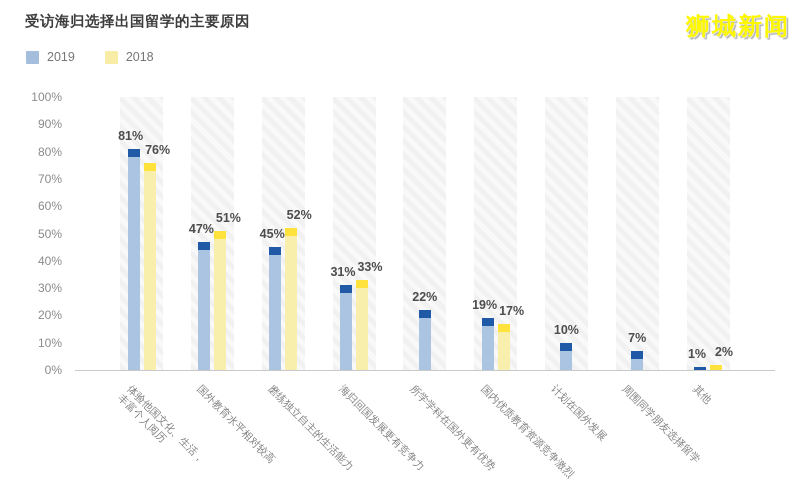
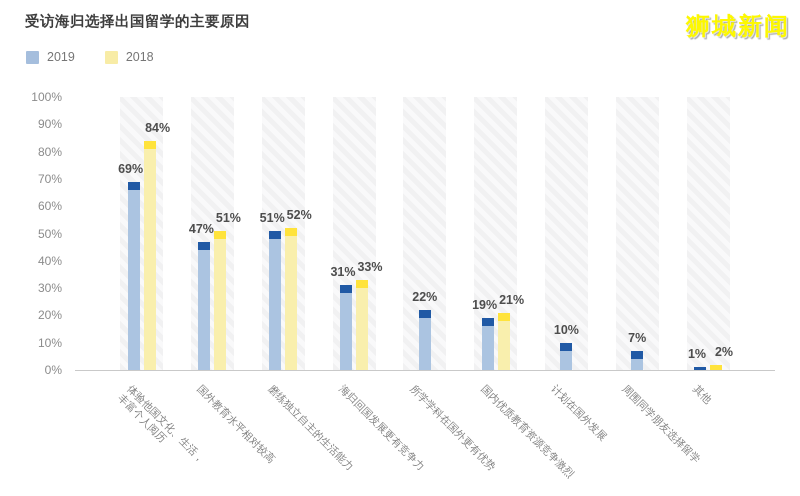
2019/体验他国文化、生活， 丰富个人阅历: 81% -> 69%
2018/体验他国文化、生活， 丰富个人阅历: 76% -> 84%
2019/磨练独立自主的生活能力: 45% -> 51%
2018/国内优质教育资源竞争激烈: 17% -> 21%
